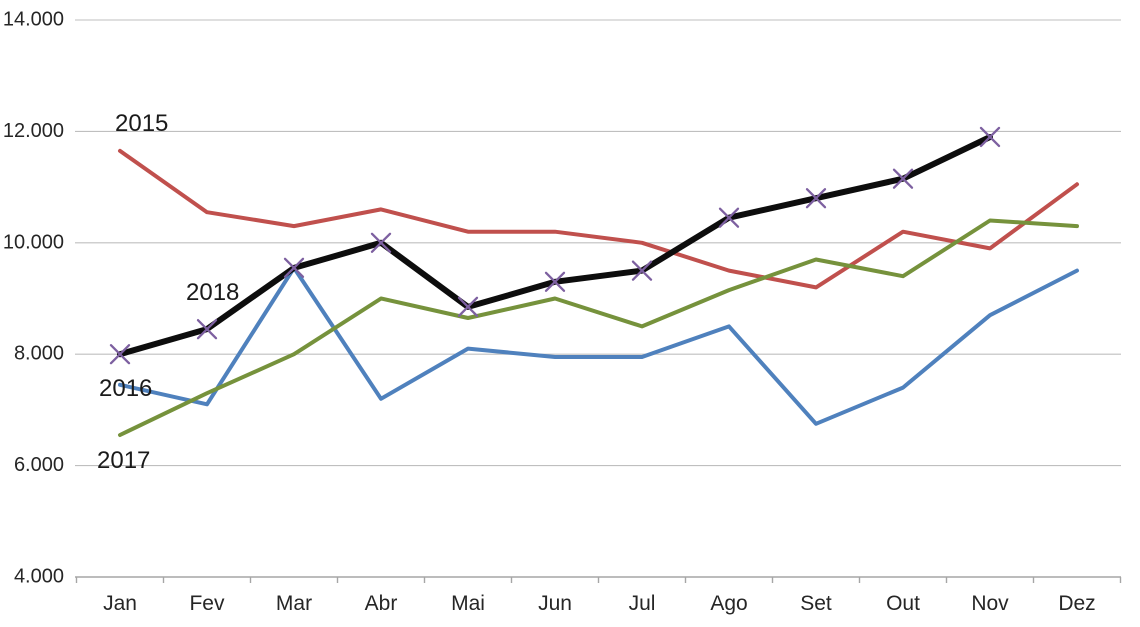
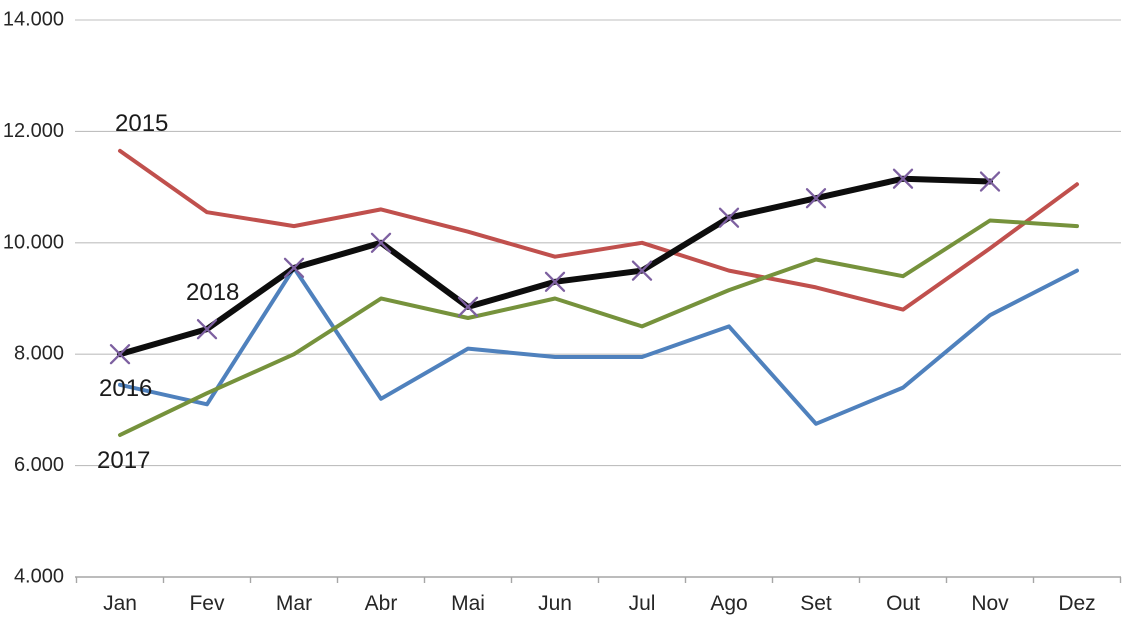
2015/Jun: 10200 -> 9800
2015/Out: 10200 -> 8800
2018/Nov: 11900 -> 11100
